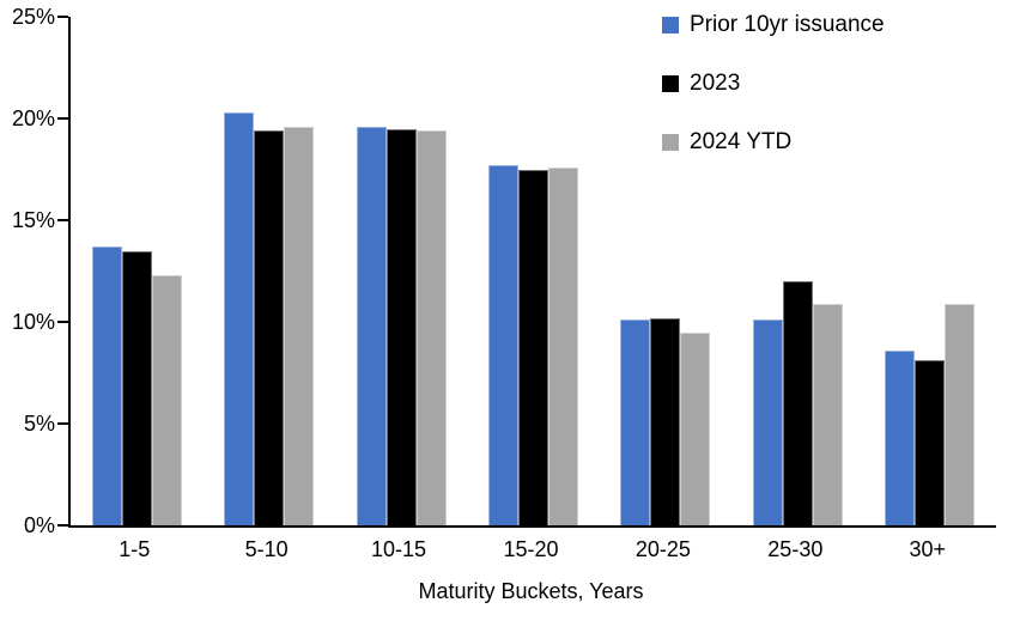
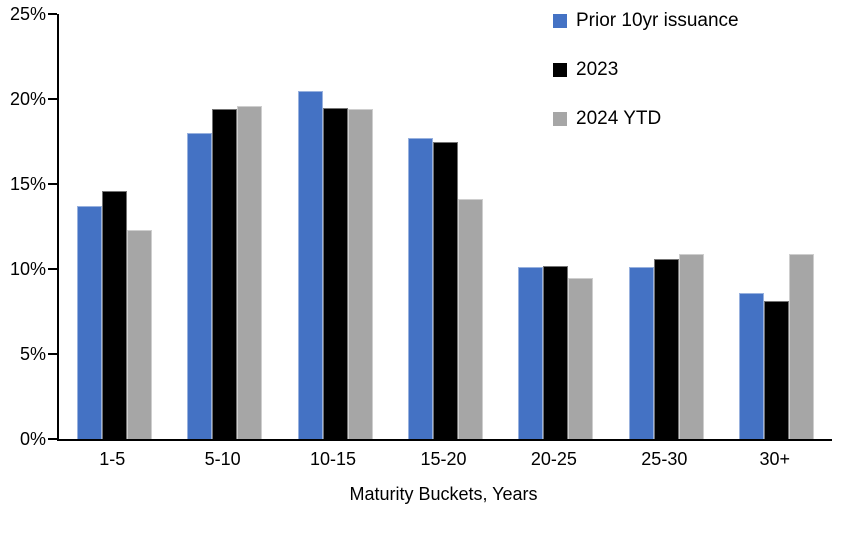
2023/1-5: 13.5% -> 14.6%
Prior 10yr issuance/5-10: 20.3% -> 18.0%
Prior 10yr issuance/10-15: 19.6% -> 20.5%
2024 YTD/15-20: 17.6% -> 14.1%
2023/25-30: 12.0% -> 10.6%
